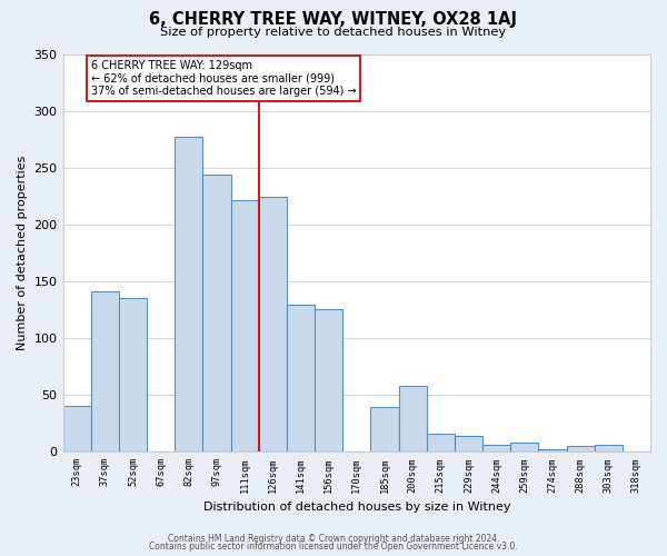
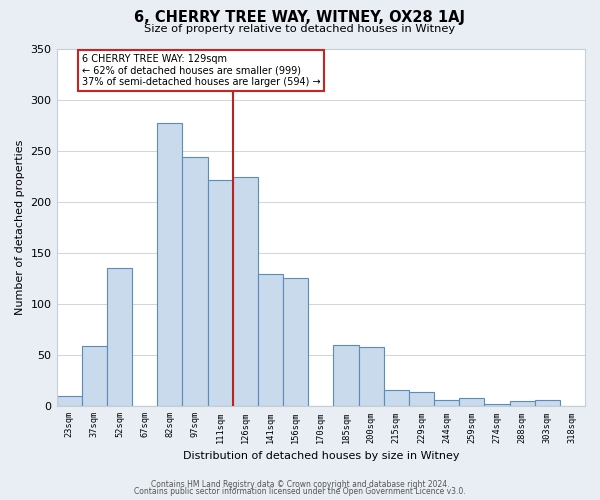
23sqm: 40 -> 10
37sqm: 141 -> 59
185sqm: 39 -> 60
